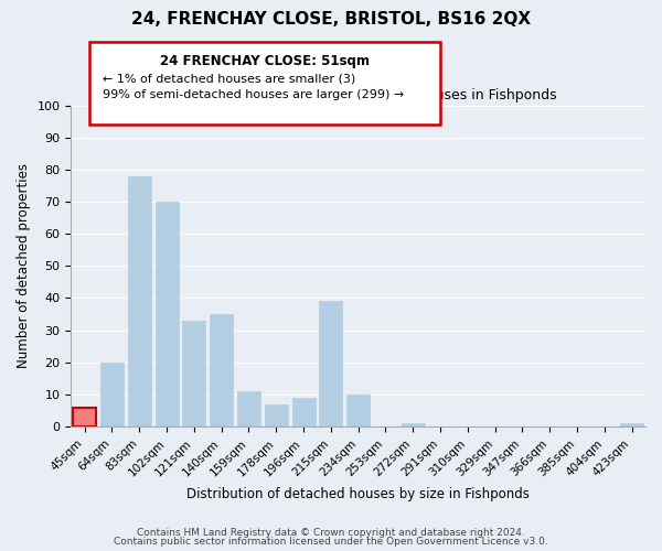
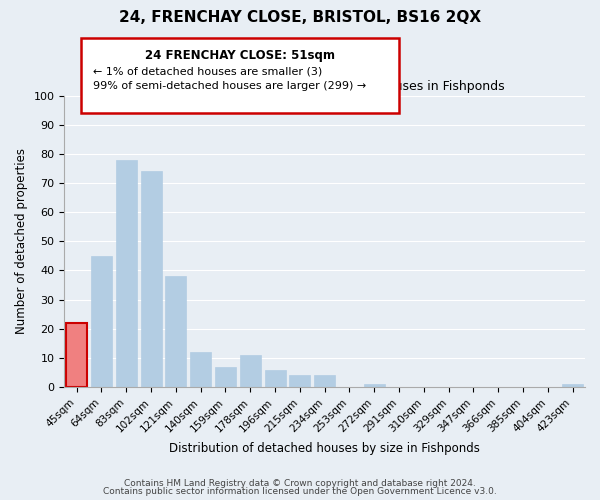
45sqm: 6 -> 22
64sqm: 20 -> 45
102sqm: 70 -> 74
121sqm: 33 -> 38
140sqm: 35 -> 12
159sqm: 11 -> 7
178sqm: 7 -> 11
196sqm: 9 -> 6
215sqm: 39 -> 4
234sqm: 10 -> 4
